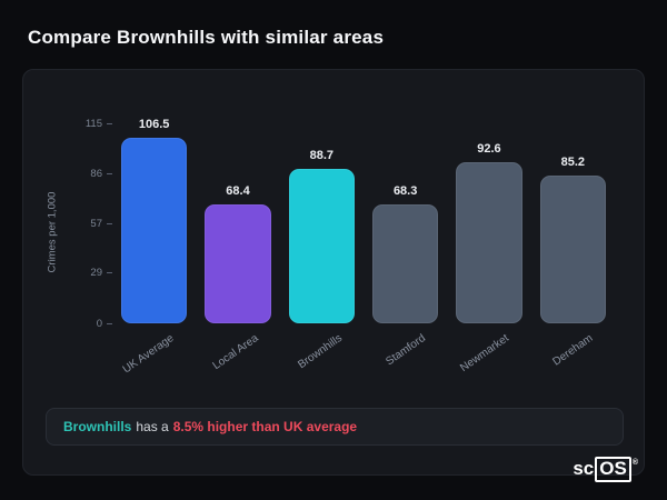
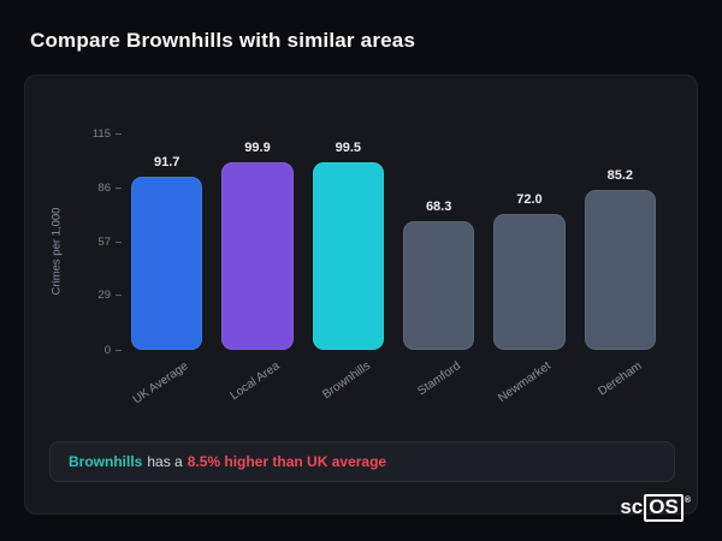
UK Average: 106.5 -> 91.7
Local Area: 68.4 -> 99.9
Brownhills: 88.7 -> 99.5
Newmarket: 92.6 -> 72.0
